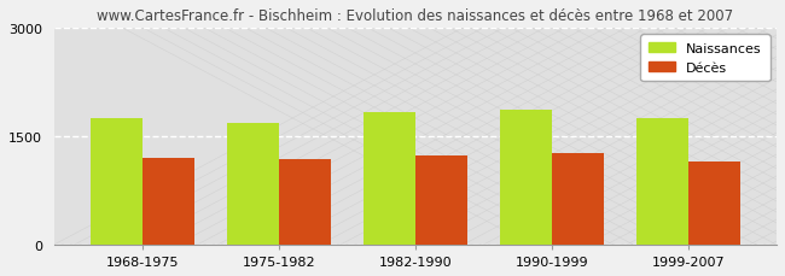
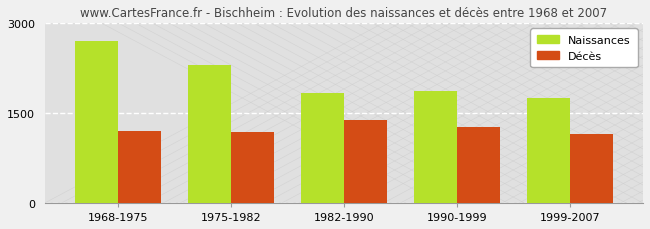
Naissances/1968-1975: 1750 -> 2700
Naissances/1975-1982: 1680 -> 2300
Décès/1982-1990: 1230 -> 1380
